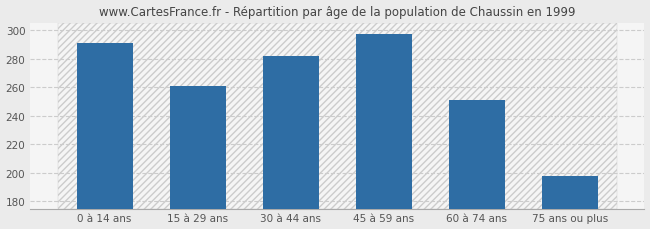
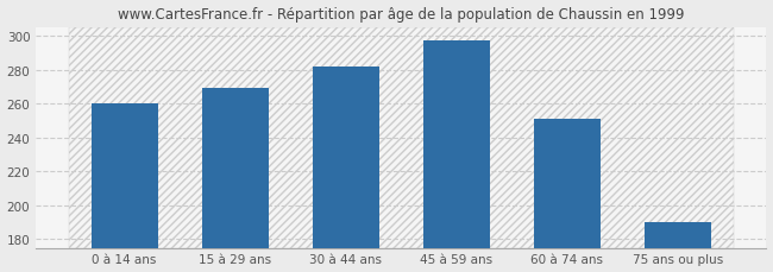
0 à 14 ans: 291 -> 260
15 à 29 ans: 261 -> 269
75 ans ou plus: 198 -> 190
